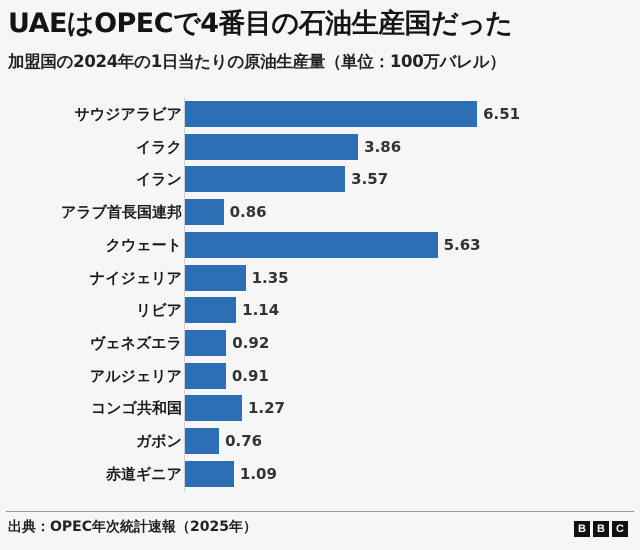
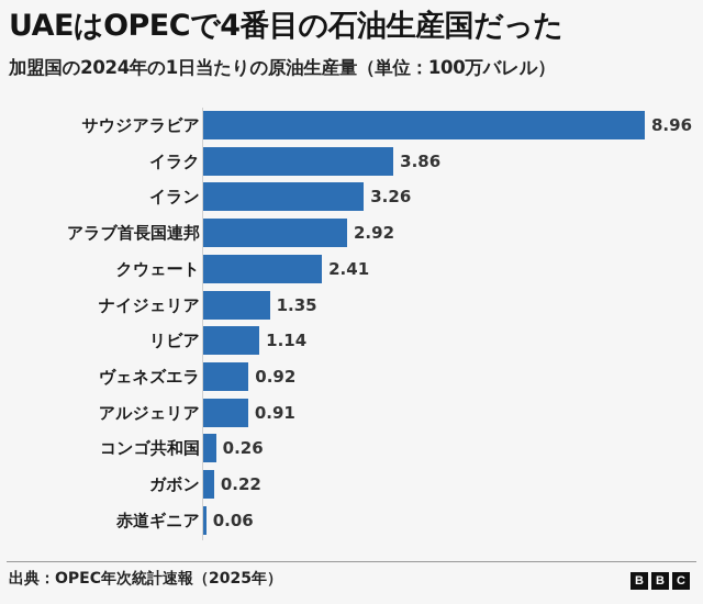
サウジアラビア: 6.51 -> 8.96
イラン: 3.57 -> 3.26
アラブ首長国連邦: 0.86 -> 2.92
クウェート: 5.63 -> 2.41
コンゴ共和国: 1.27 -> 0.26
ガボン: 0.76 -> 0.22
赤道ギニア: 1.09 -> 0.06
